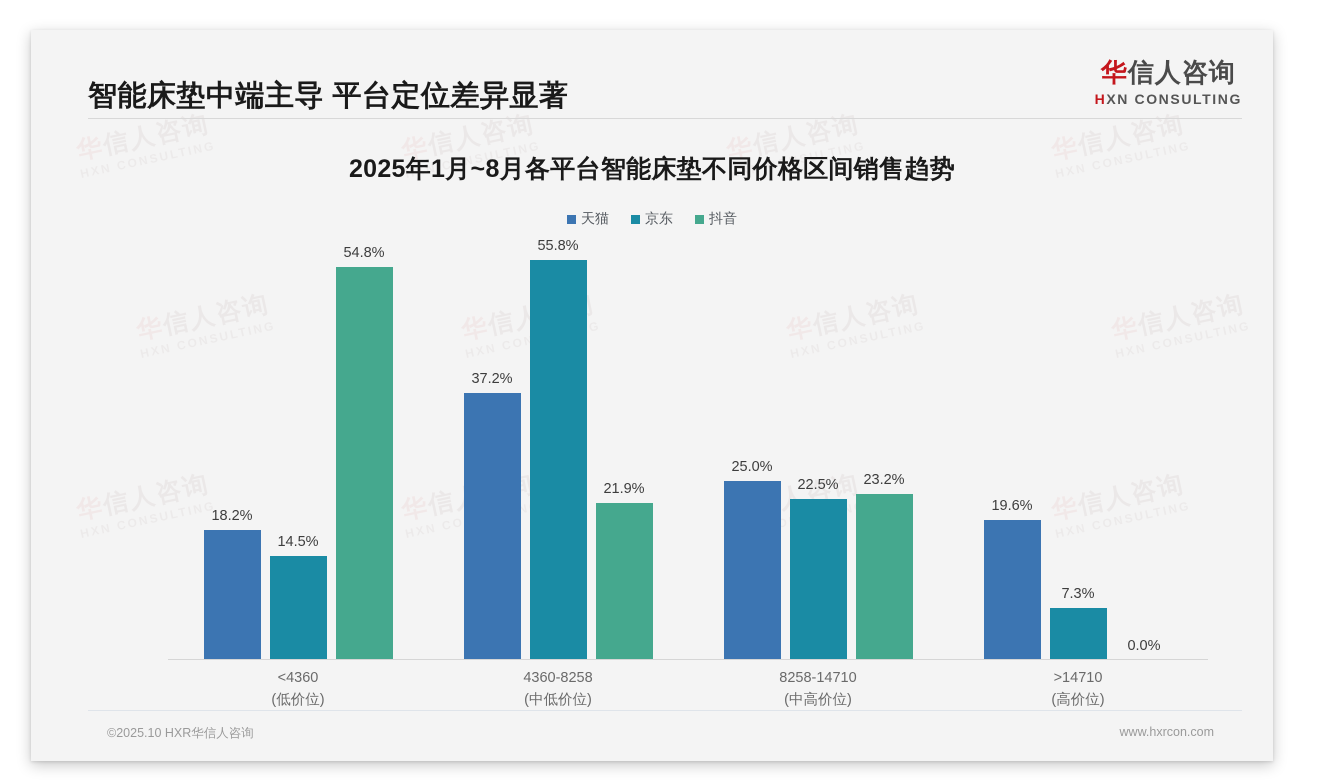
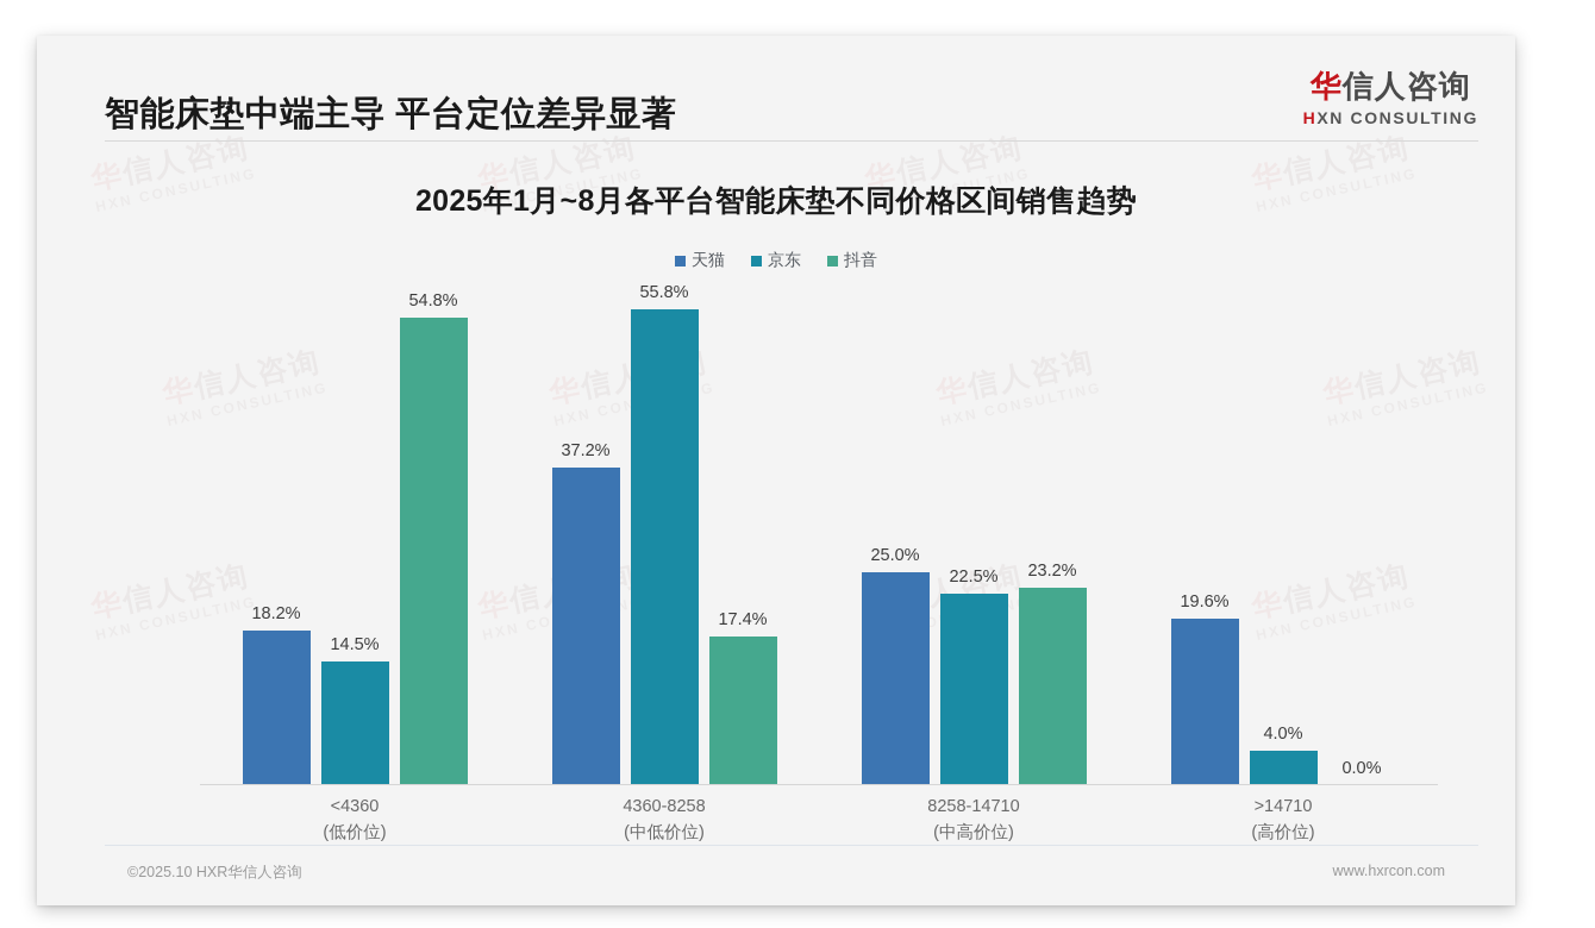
抖音/4360-8258: 21.9% -> 17.4%
京东/>14710: 7.3% -> 4.0%
